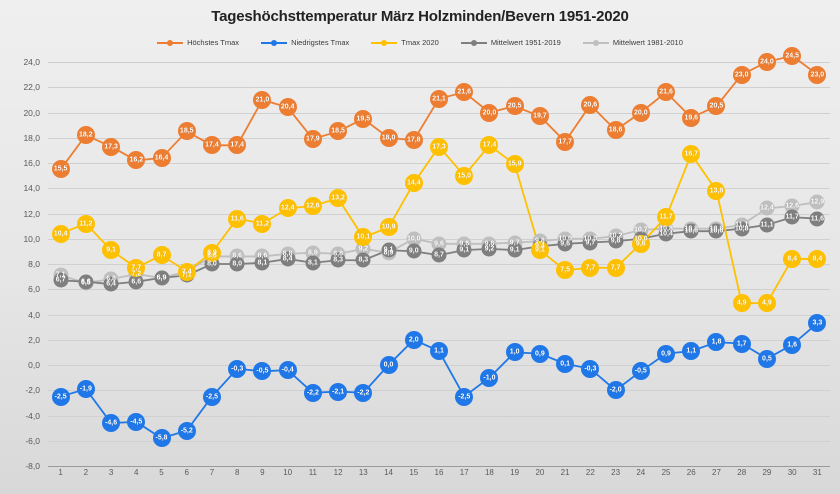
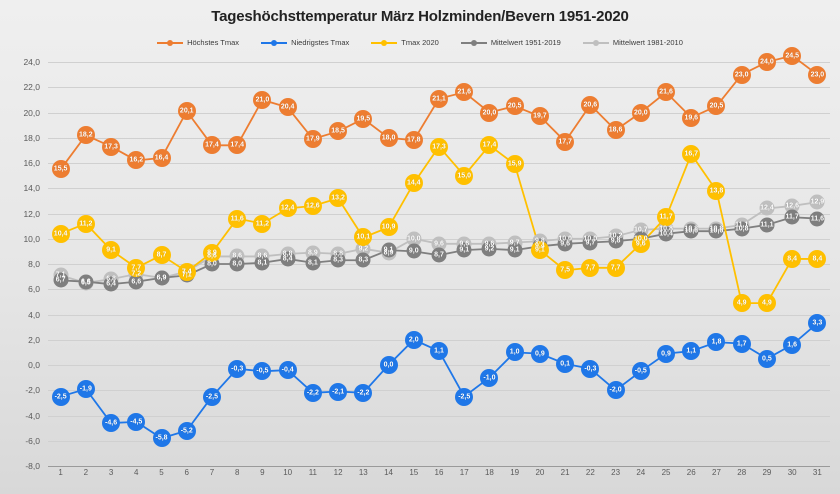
Höchstes Tmax/6: 18,5 -> 20,1
